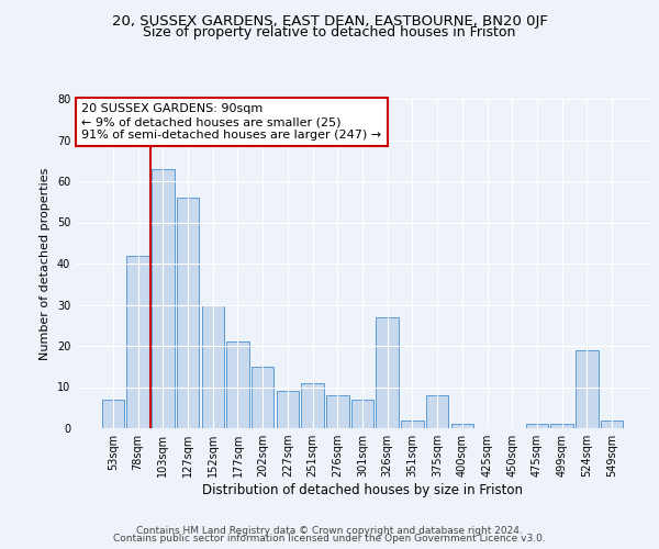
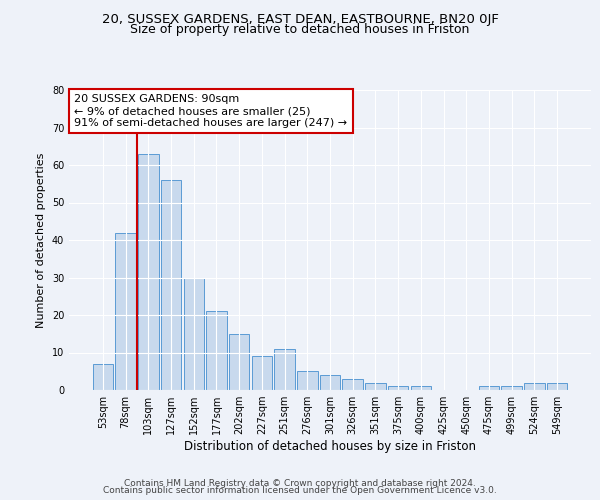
276sqm: 8 -> 5
301sqm: 7 -> 4
326sqm: 27 -> 3
375sqm: 8 -> 1
524sqm: 19 -> 2
